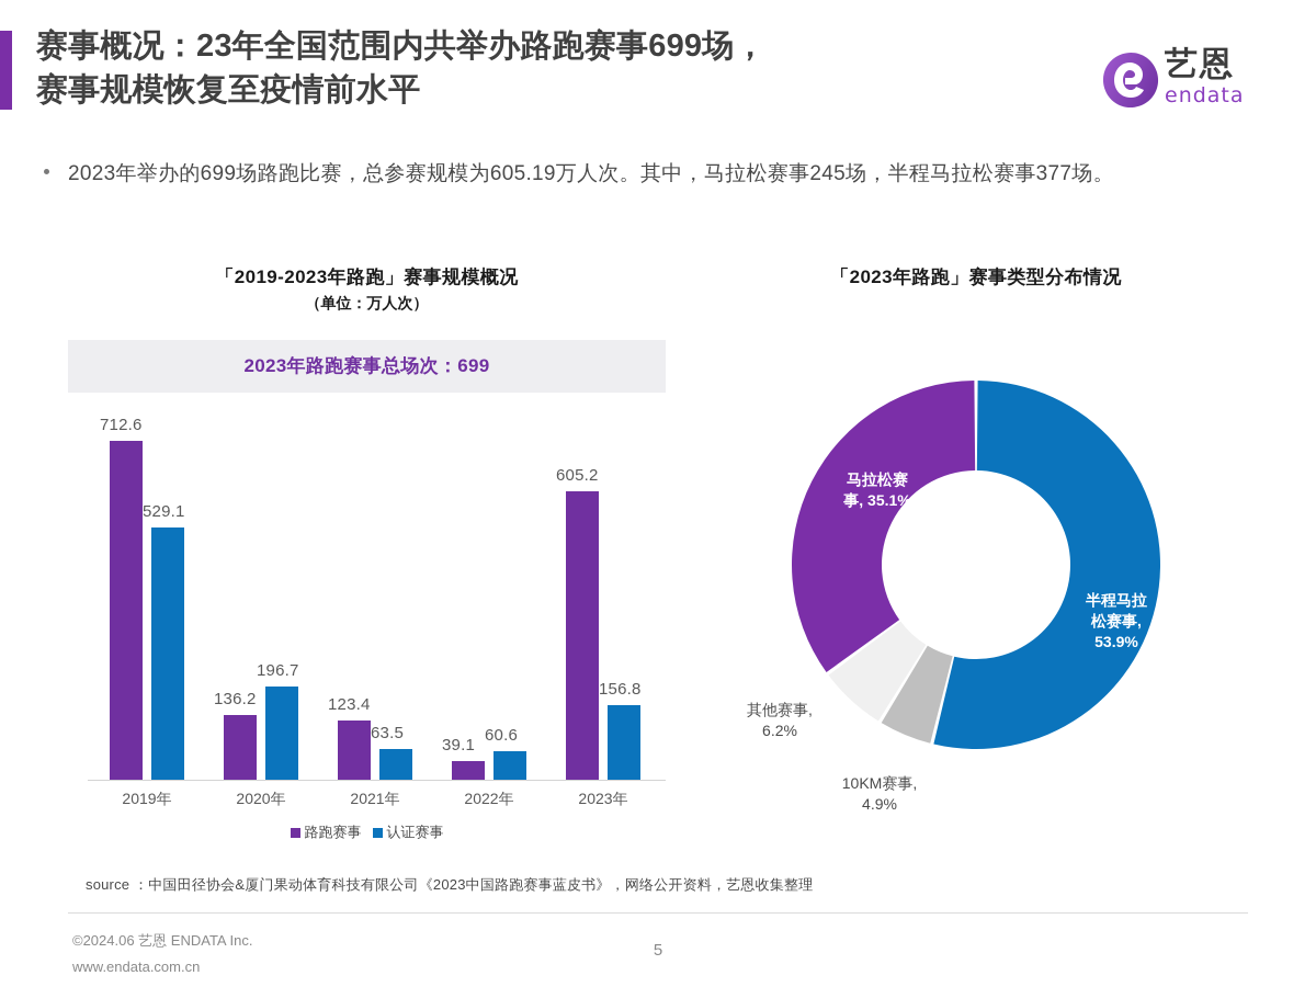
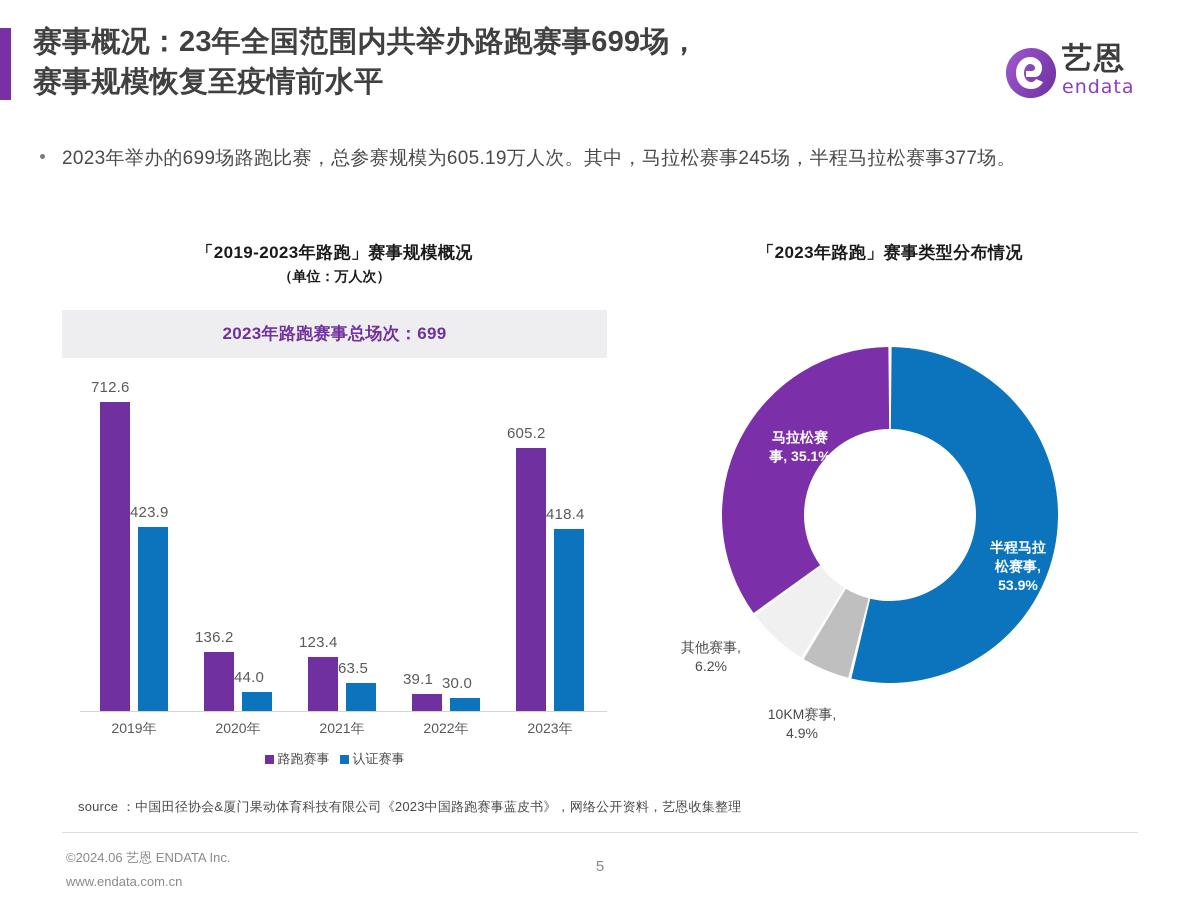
「2019-2023年路跑」赛事规模概况/认证赛事/2019年: 529.1 -> 423.9
「2019-2023年路跑」赛事规模概况/认证赛事/2020年: 196.7 -> 44.0
「2019-2023年路跑」赛事规模概况/认证赛事/2022年: 60.6 -> 30.0
「2019-2023年路跑」赛事规模概况/认证赛事/2023年: 156.8 -> 418.4
